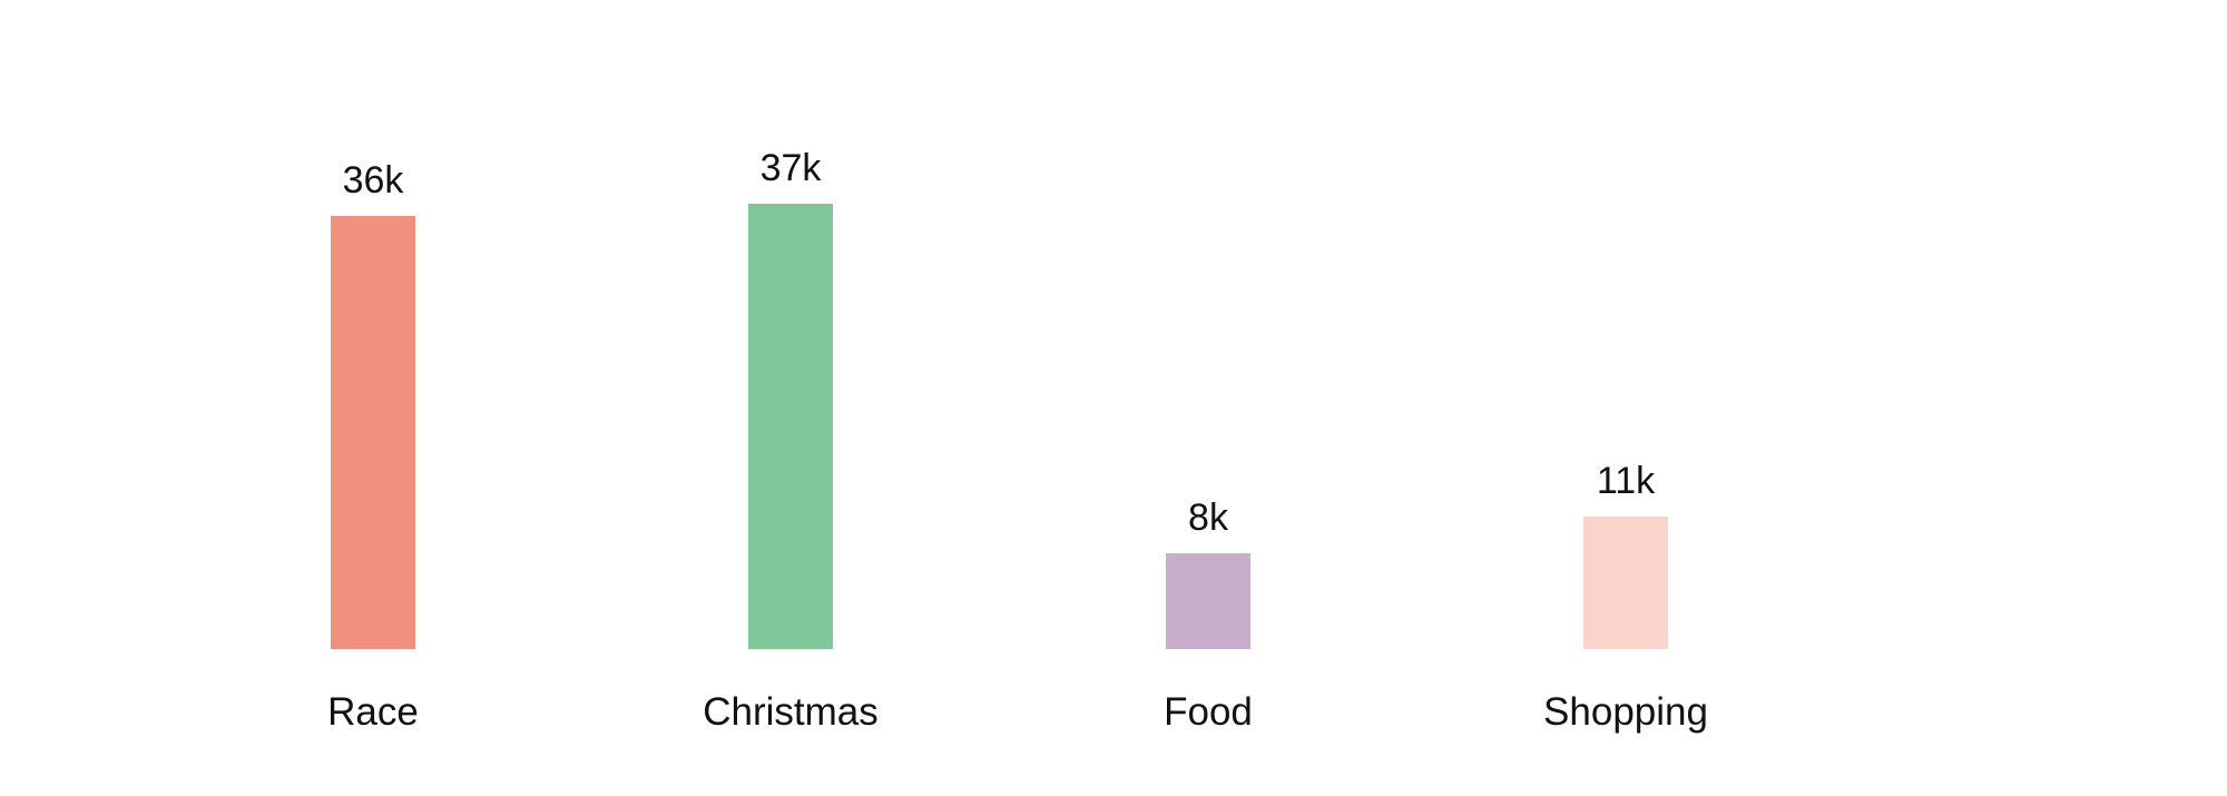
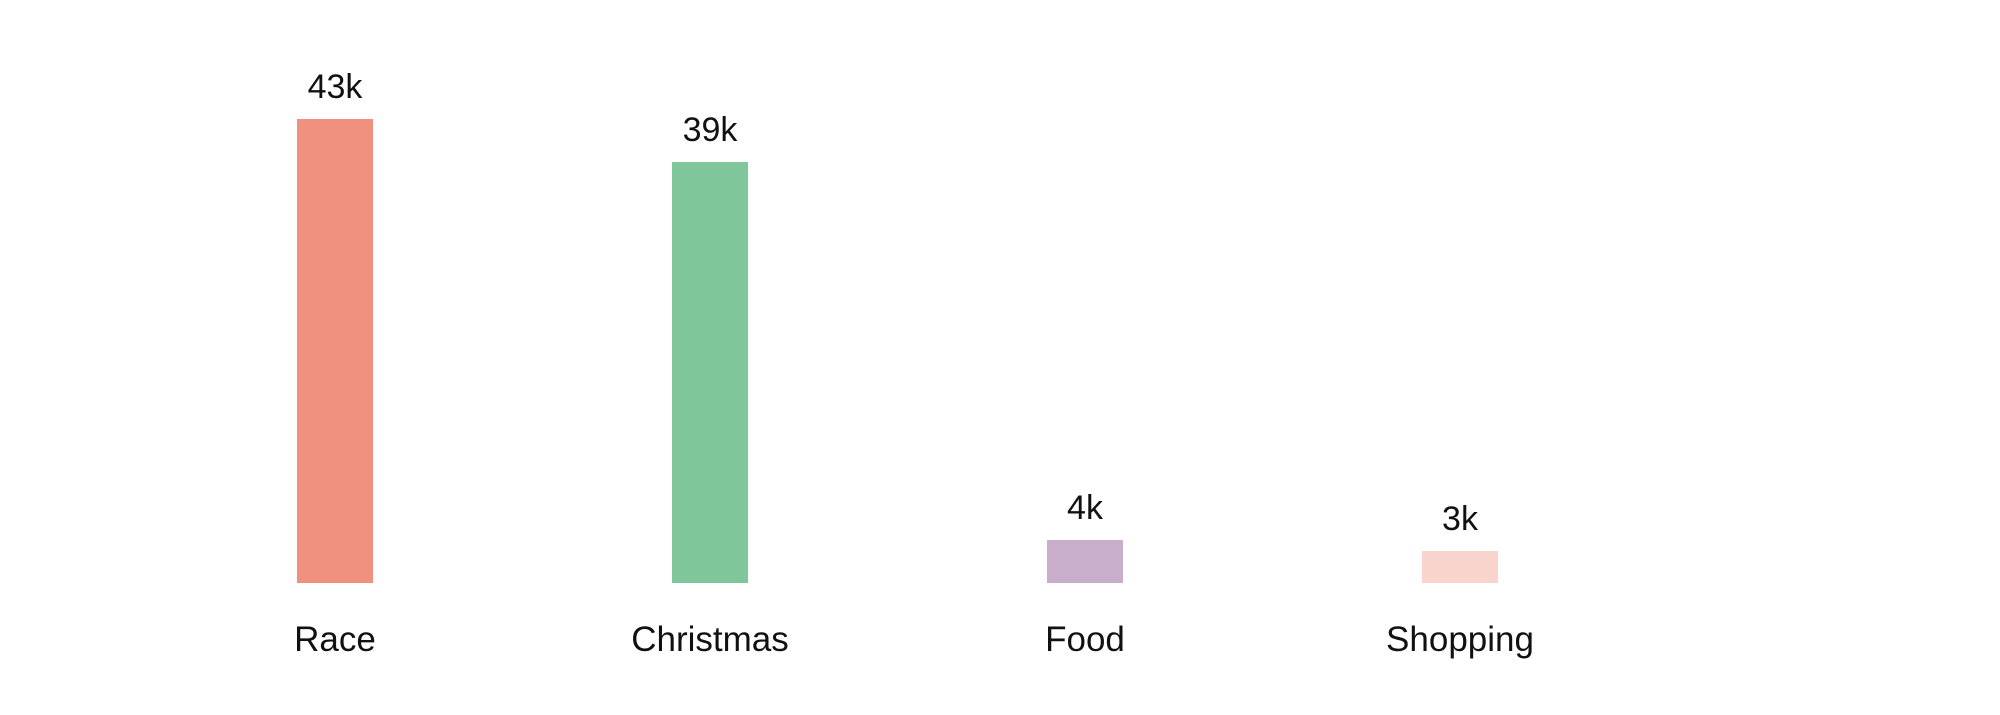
Race: 36k -> 43k
Christmas: 37k -> 39k
Food: 8k -> 4k
Shopping: 11k -> 3k
